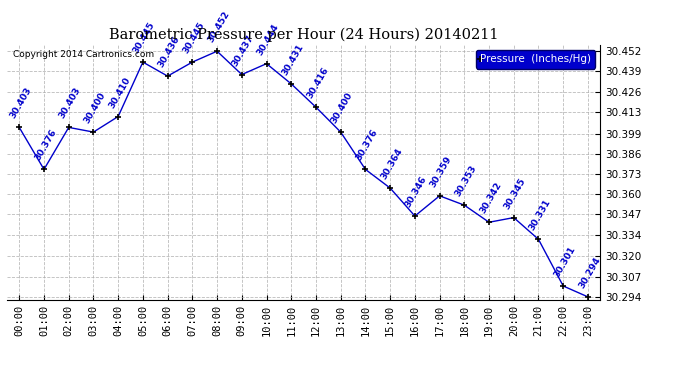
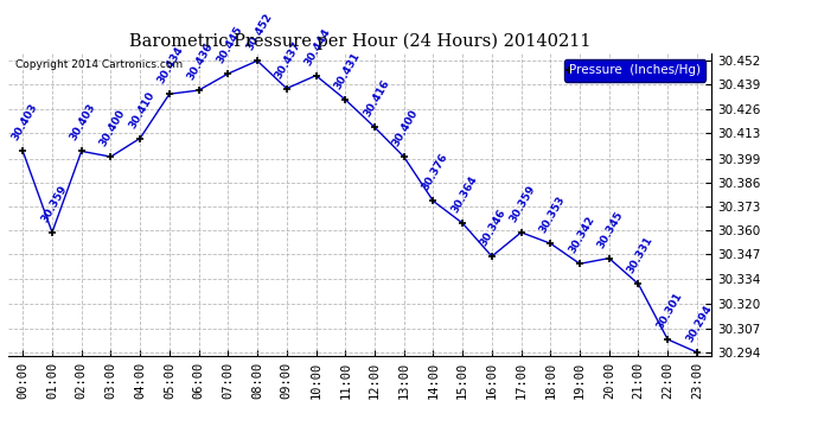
01:00: 30.376 -> 30.359
05:00: 30.445 -> 30.434
